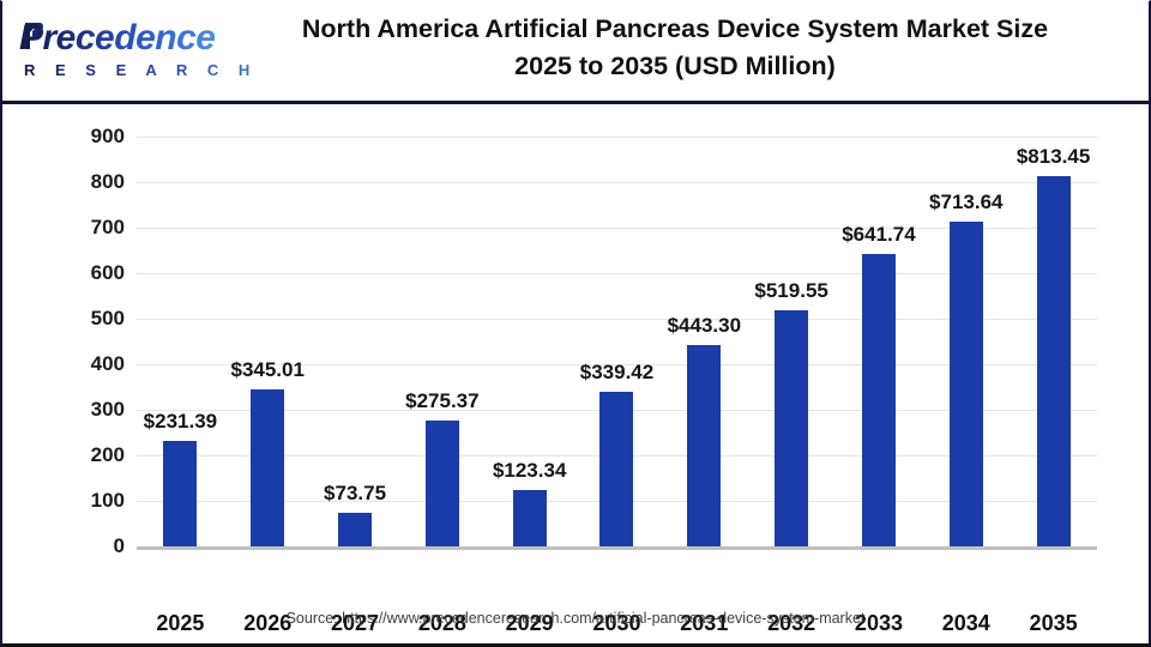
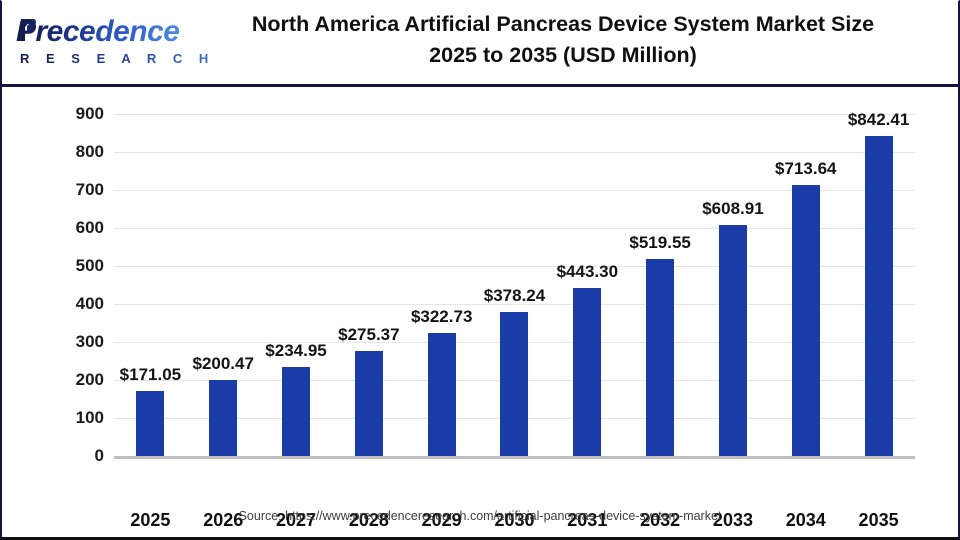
2025: $231.39 -> $171.05
2026: $345.01 -> $200.47
2027: $73.75 -> $234.95
2029: $123.34 -> $322.73
2030: $339.42 -> $378.24
2033: $641.74 -> $608.91
2035: $813.45 -> $842.41
